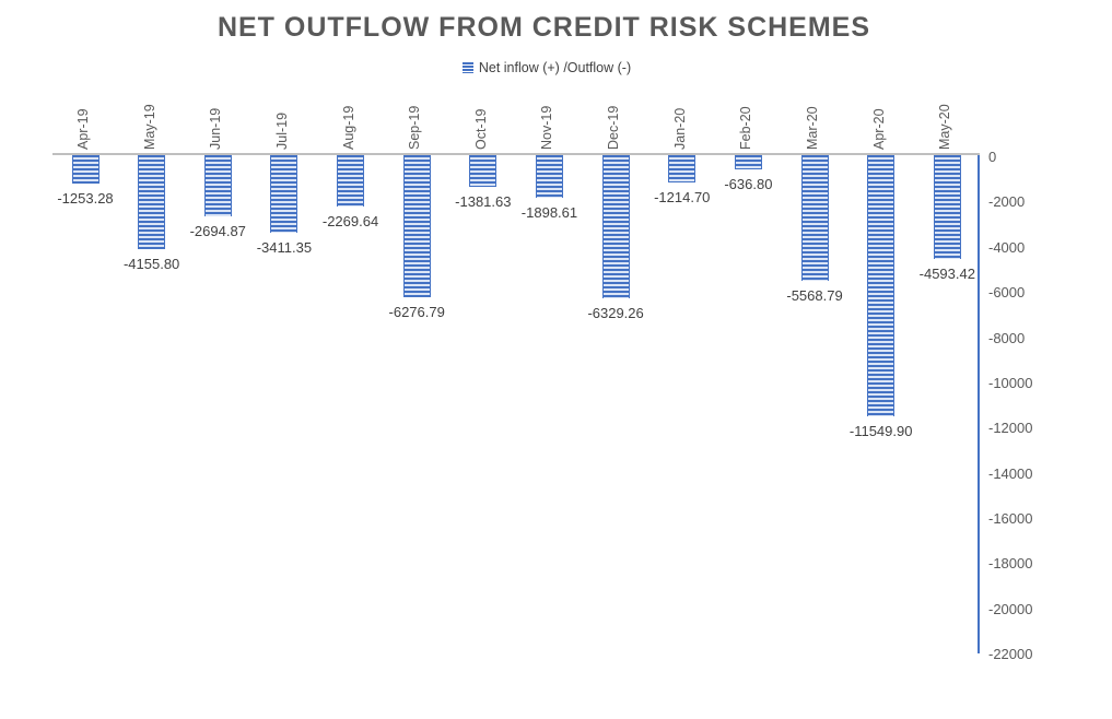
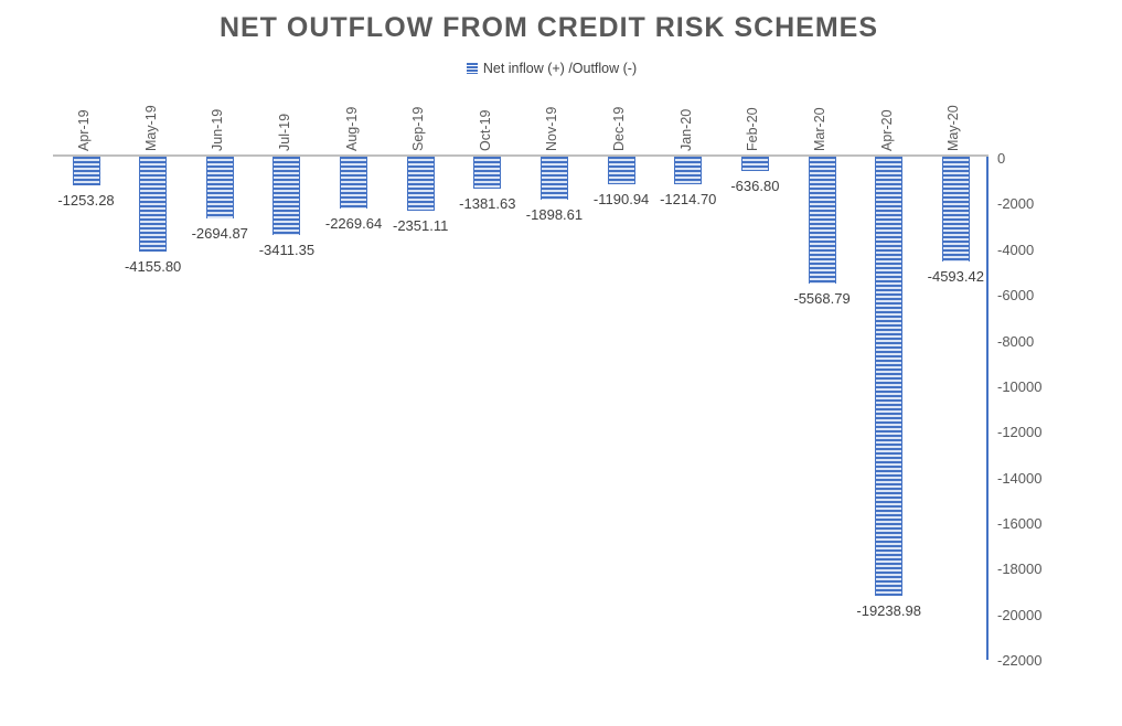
Sep-19: -6276.79 -> -2351.11
Dec-19: -6329.26 -> -1190.94
Apr-20: -11549.90 -> -19238.98
